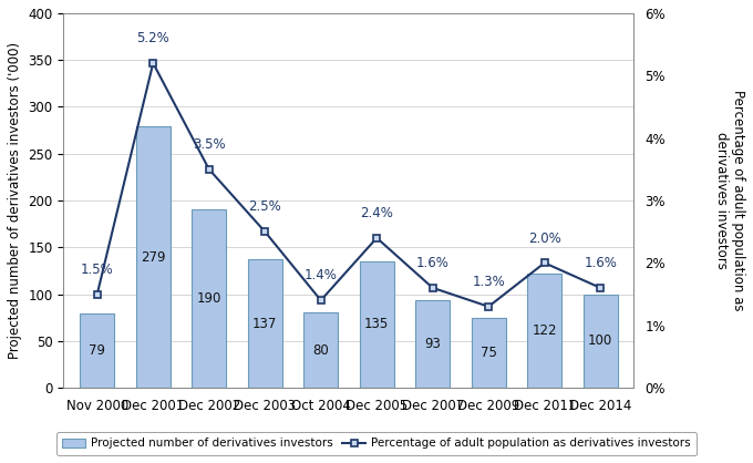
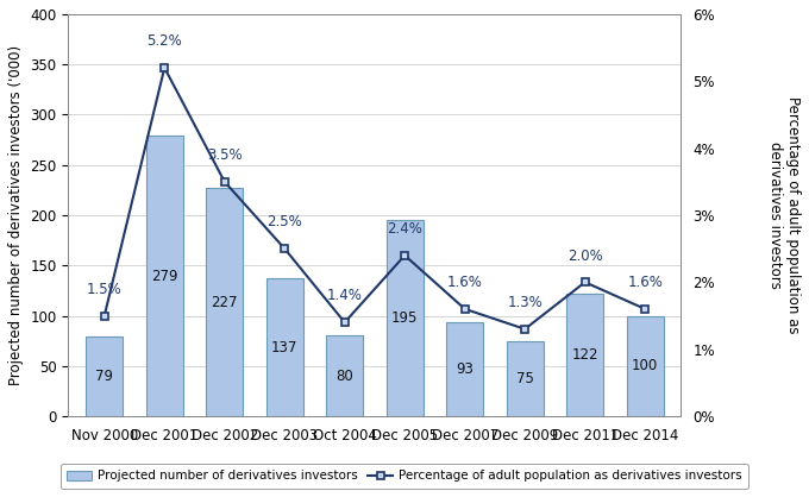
Projected number of derivatives investors/Dec 2002: 190 -> 227
Projected number of derivatives investors/Dec 2005: 135 -> 195
